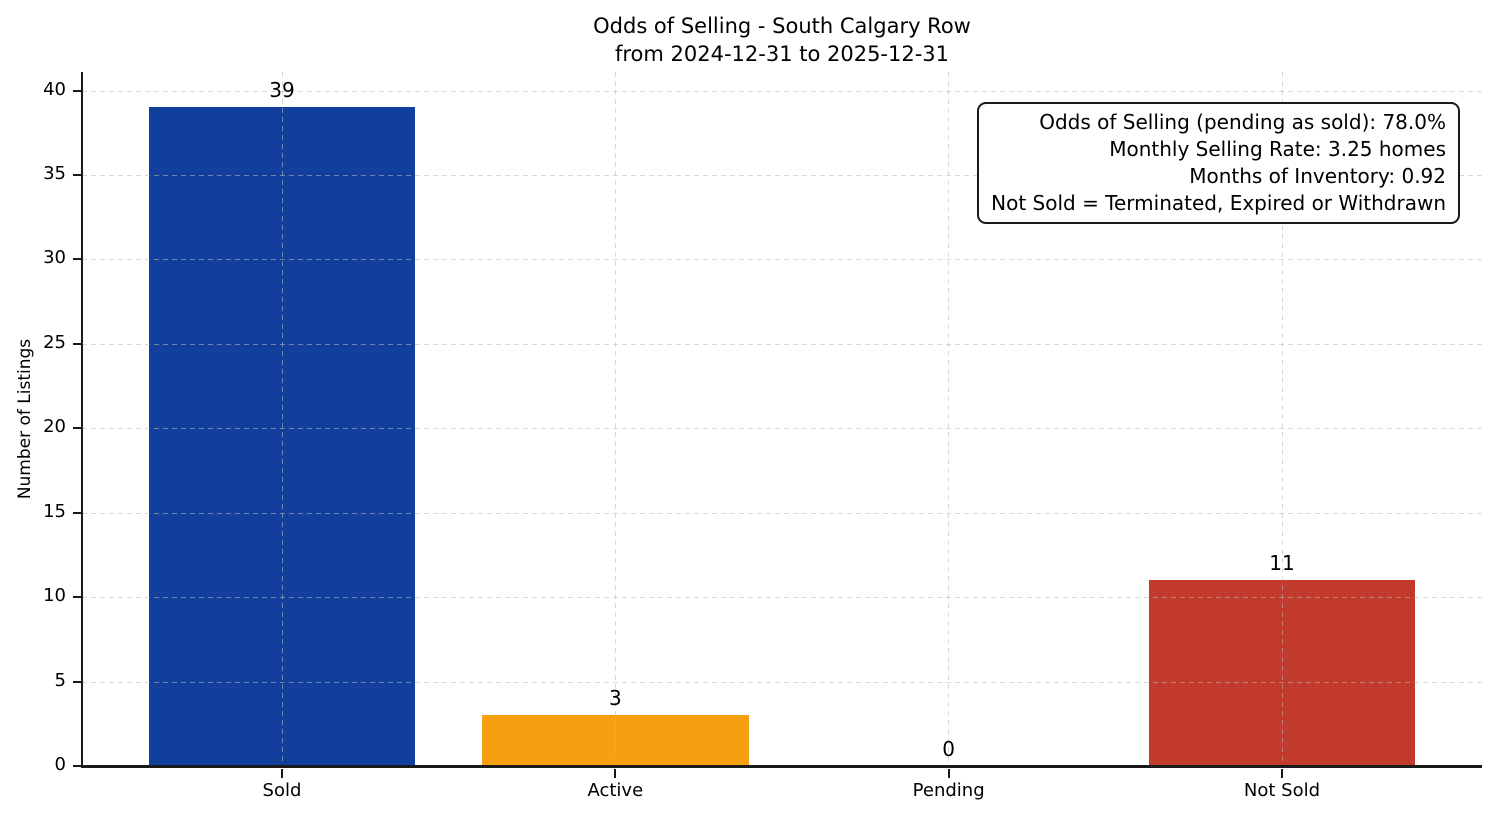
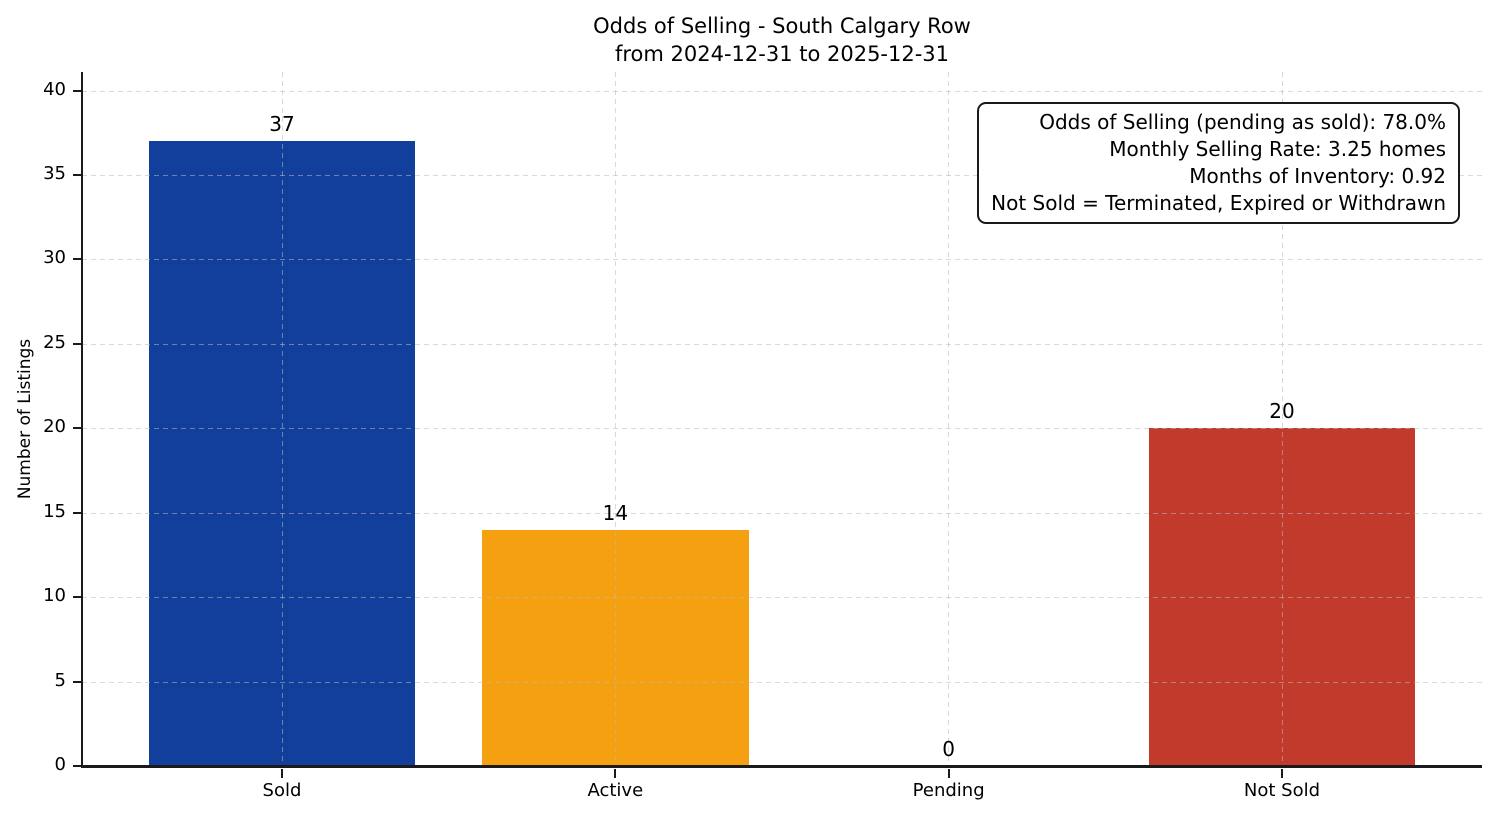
Sold: 39 -> 37
Active: 3 -> 14
Not Sold: 11 -> 20
